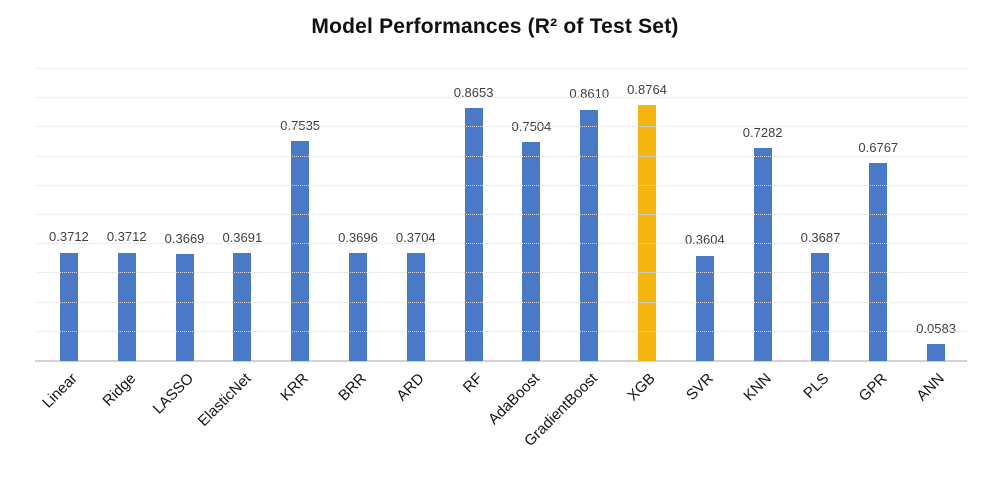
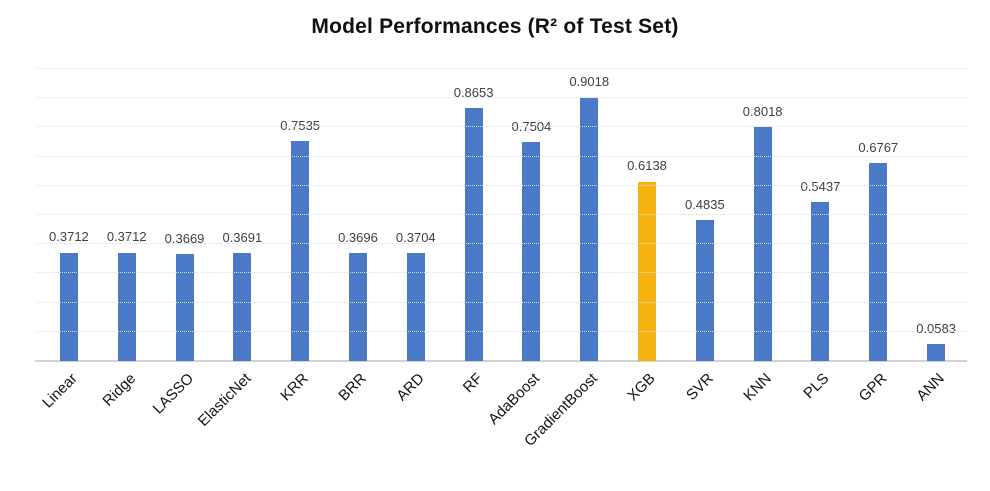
GradientBoost: 0.8610 -> 0.9018
XGB: 0.8764 -> 0.6138
SVR: 0.3604 -> 0.4835
KNN: 0.7282 -> 0.8018
PLS: 0.3687 -> 0.5437
